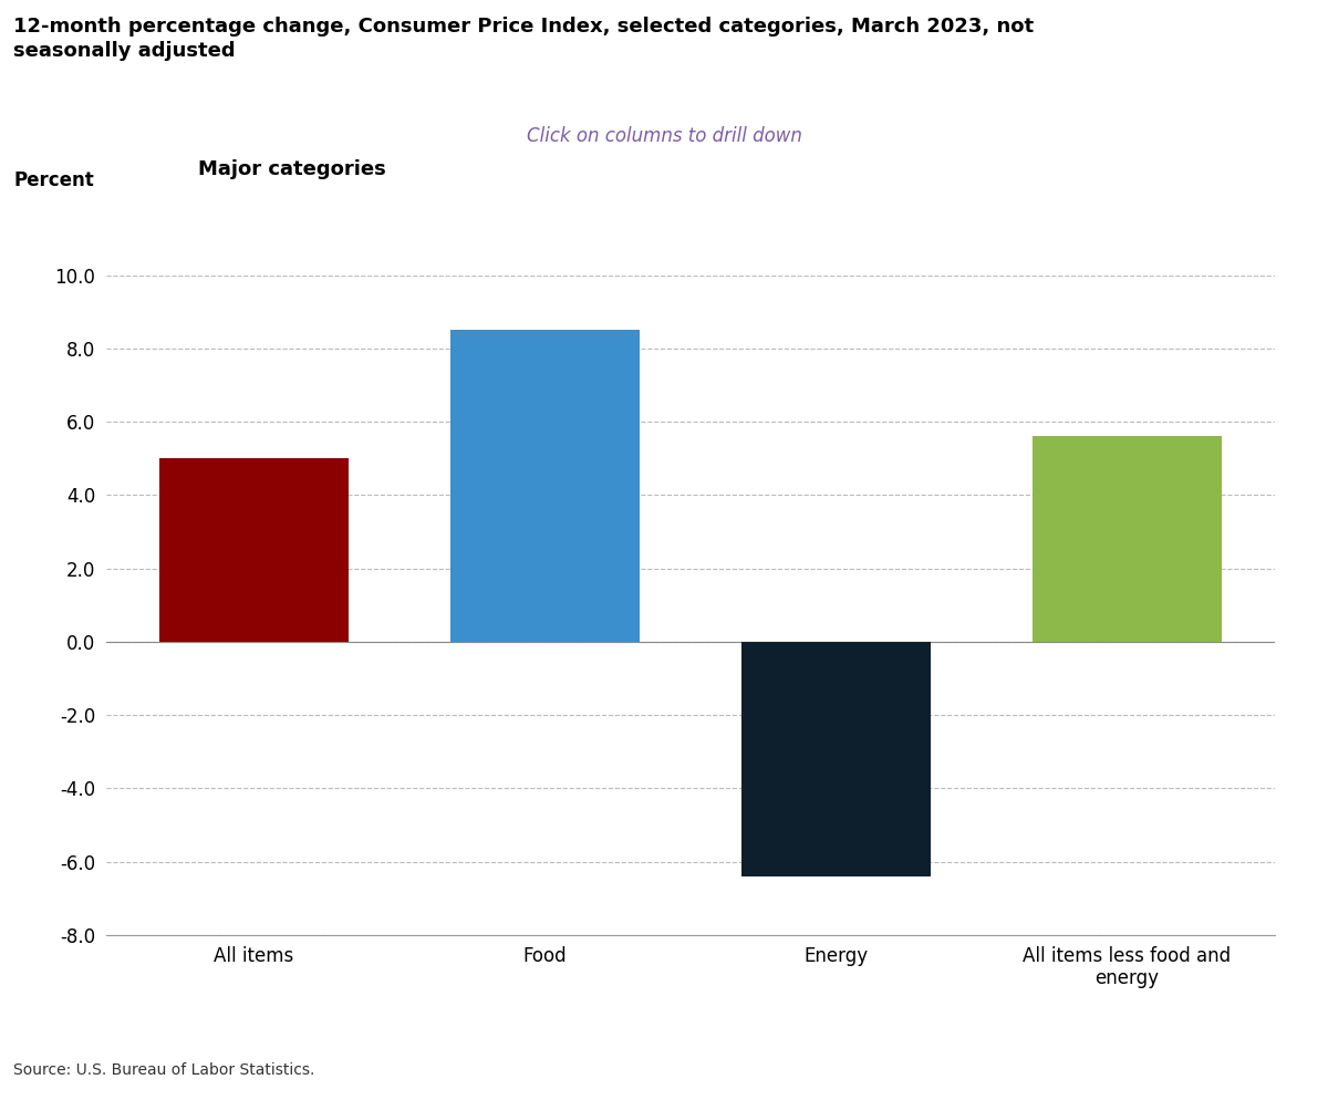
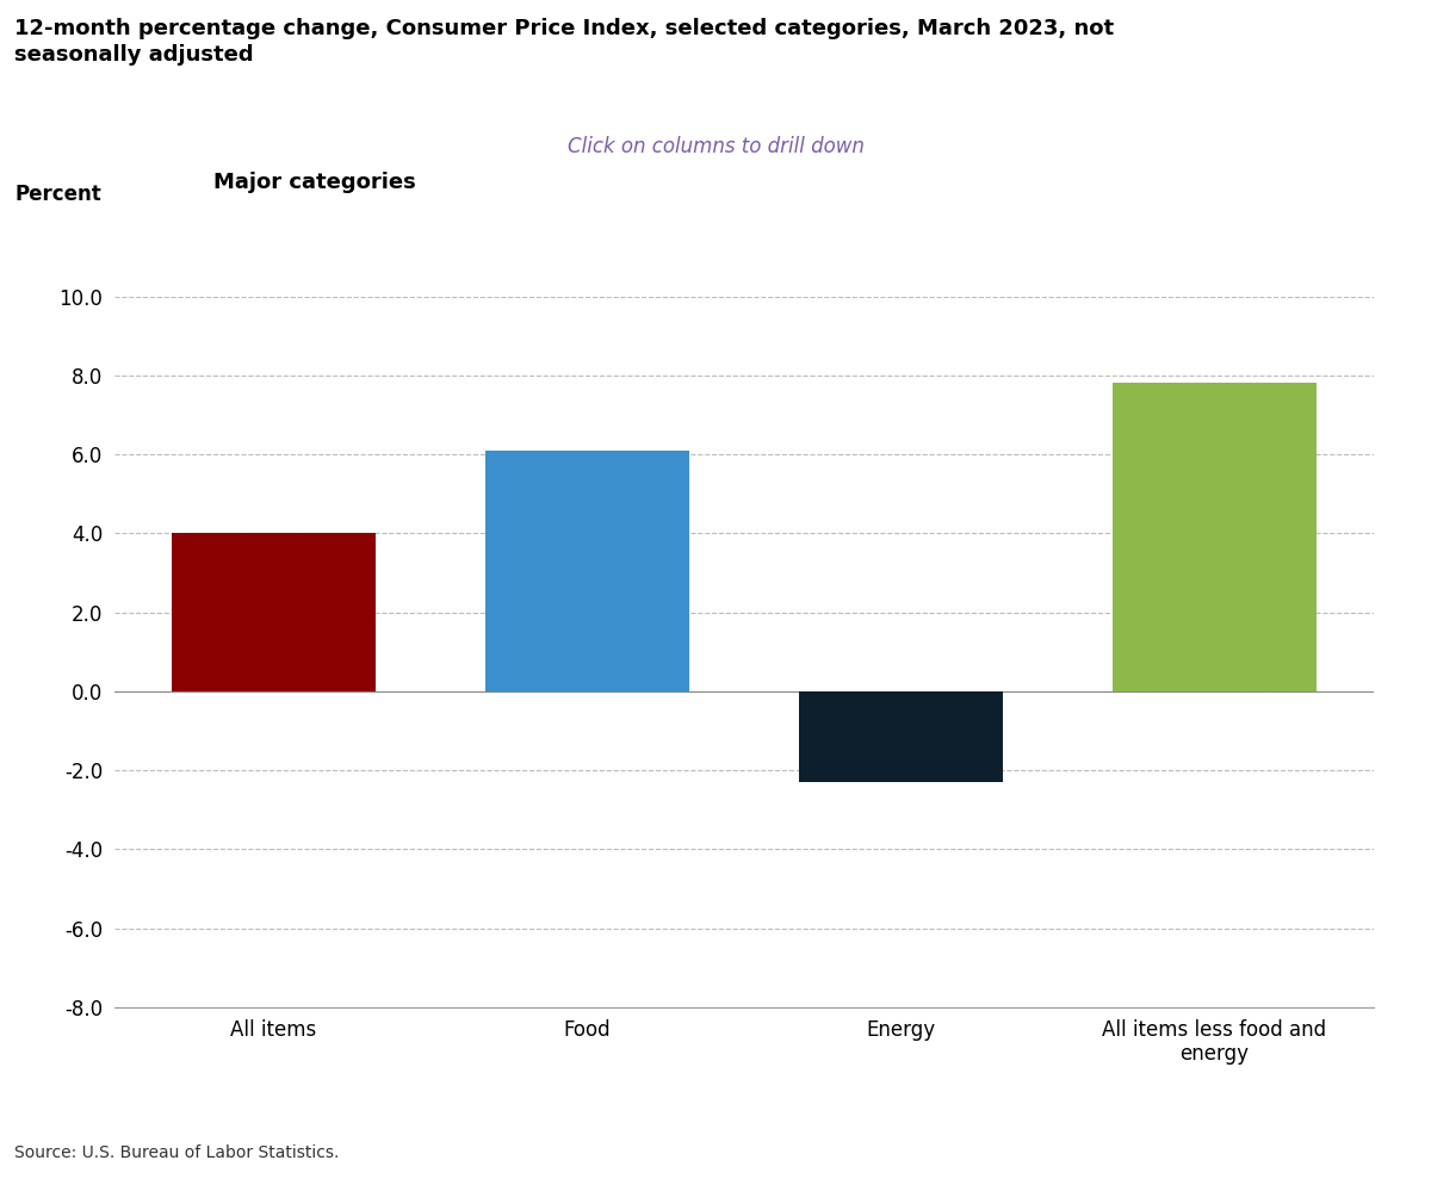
All items: 5.0 -> 4.0
Food: 8.5 -> 6.1
Energy: -6.4 -> -2.3
All items less food and energy: 5.6 -> 7.8
